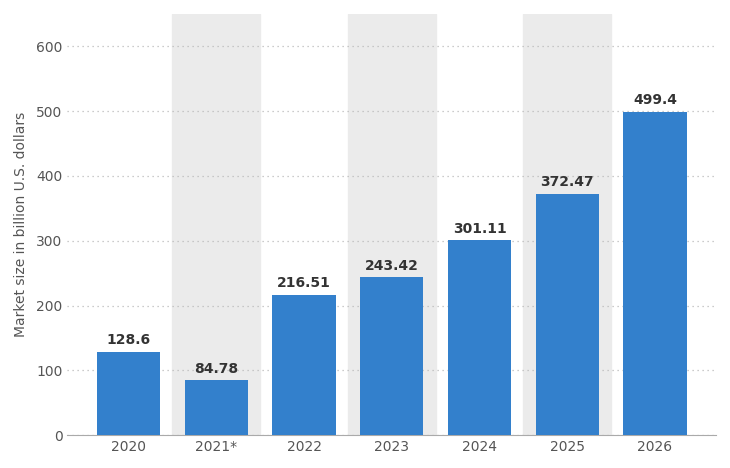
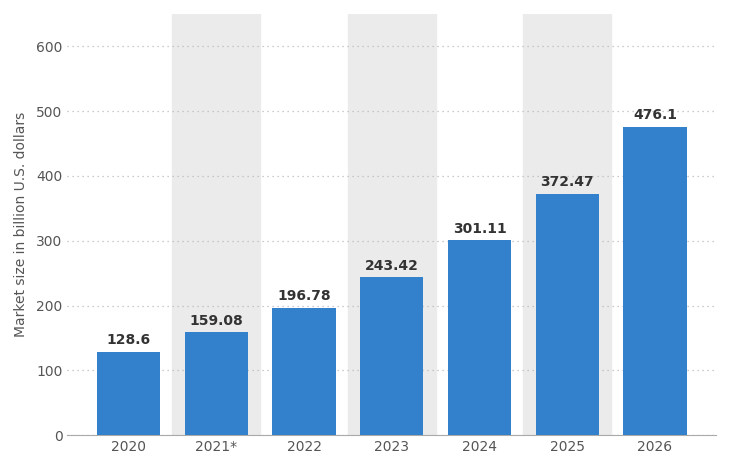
2021*: 84.78 -> 159.08
2022: 216.51 -> 196.78
2026: 499.4 -> 476.1
